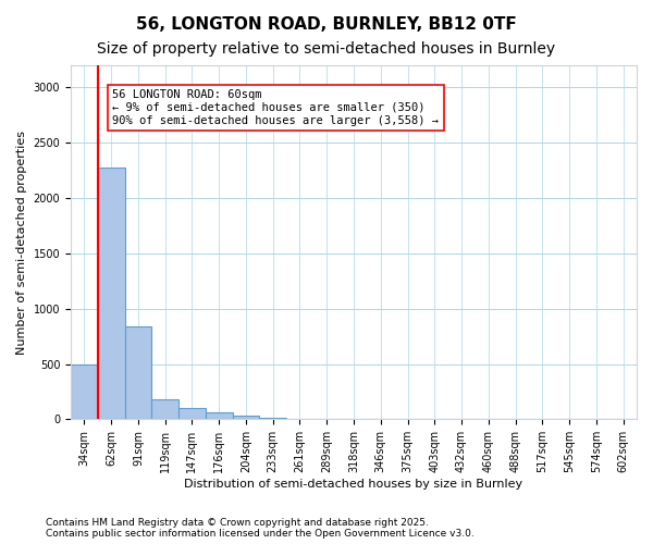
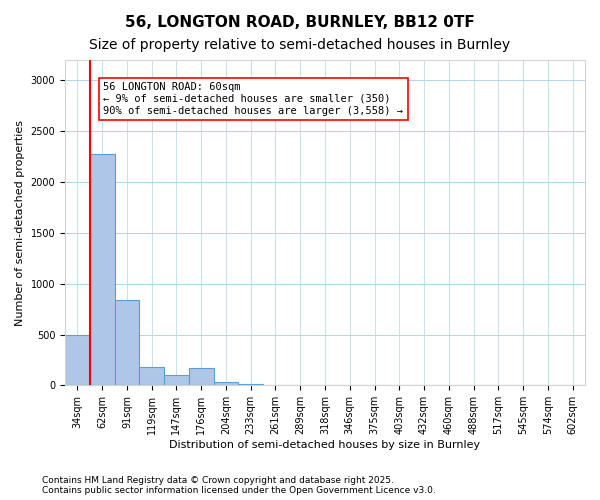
176sqm: 60 -> 170
